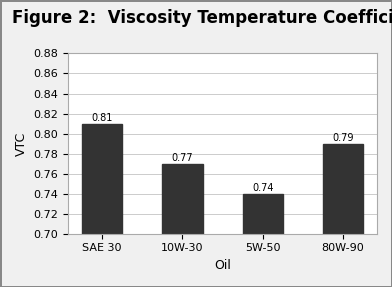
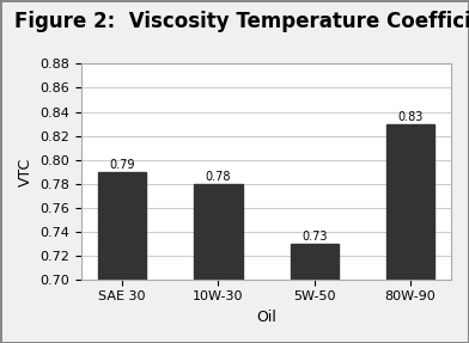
SAE 30: 0.81 -> 0.79
10W-30: 0.77 -> 0.78
5W-50: 0.74 -> 0.73
80W-90: 0.79 -> 0.83
